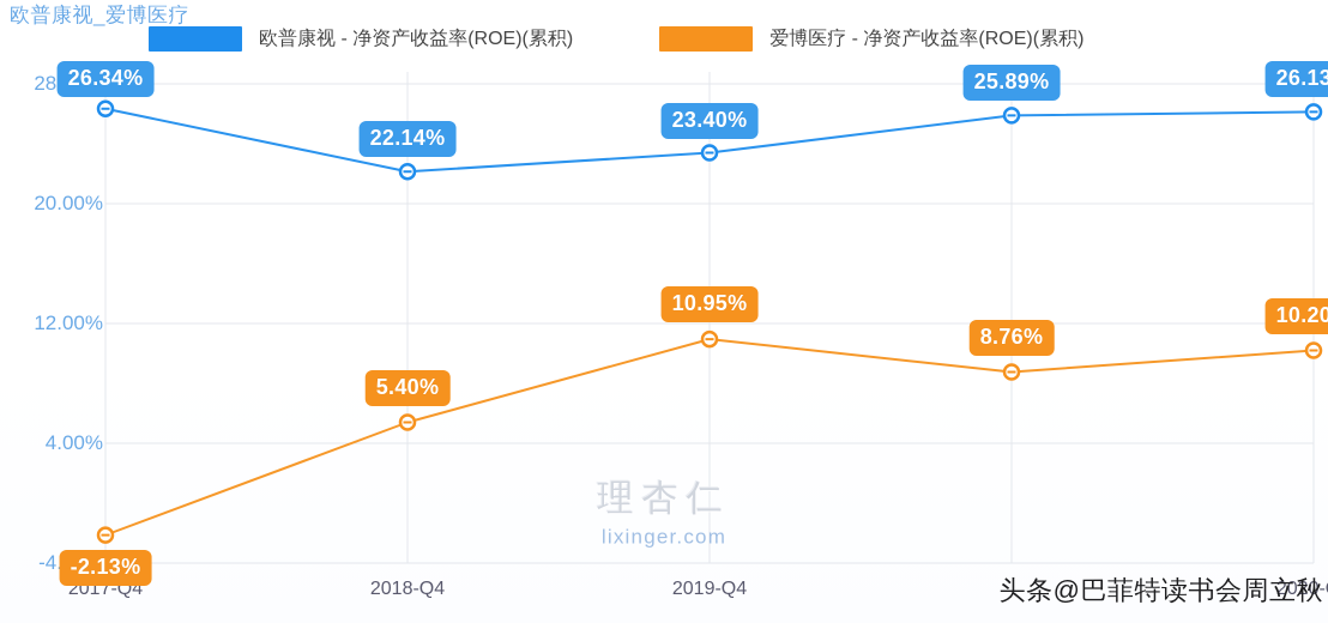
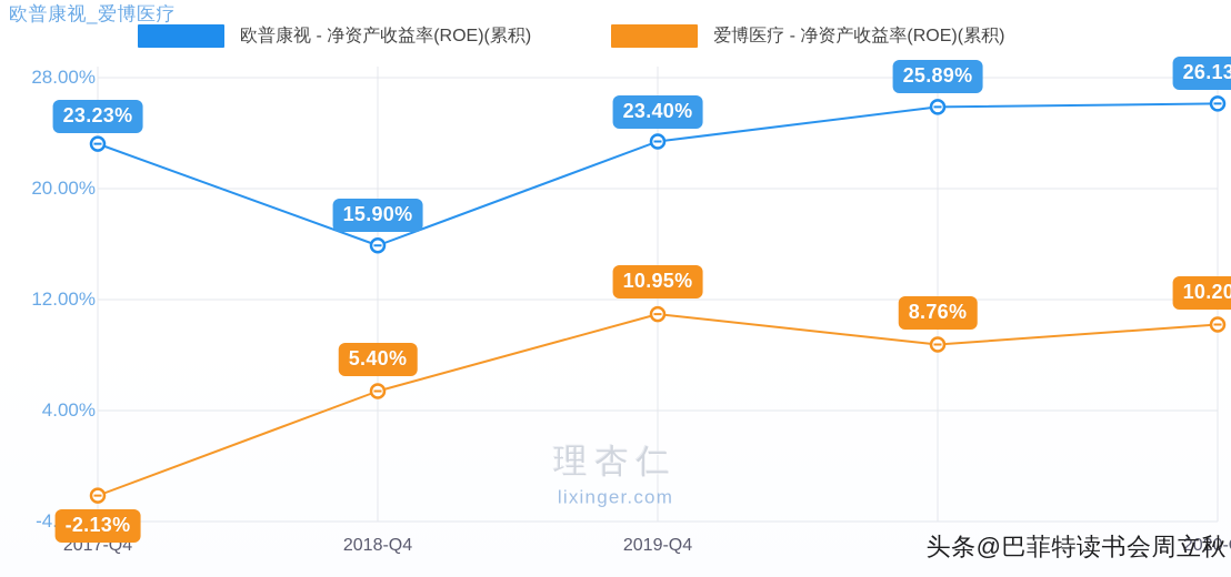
欧普康视 - 净资产收益率(ROE)(累积)/2017-Q4: 26.34% -> 23.23%
欧普康视 - 净资产收益率(ROE)(累积)/2018-Q4: 22.14% -> 15.90%
